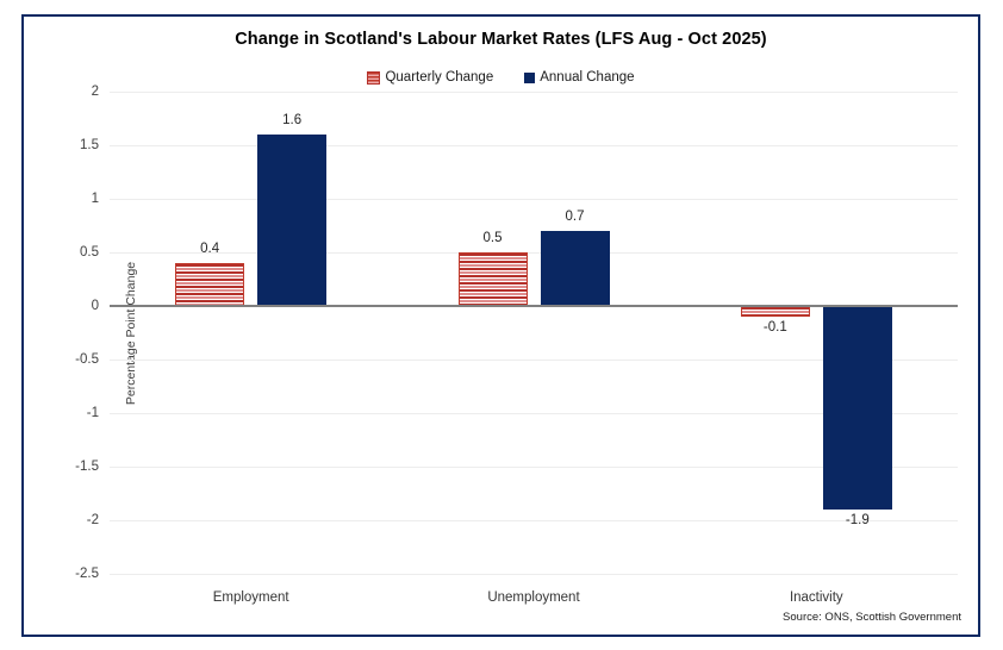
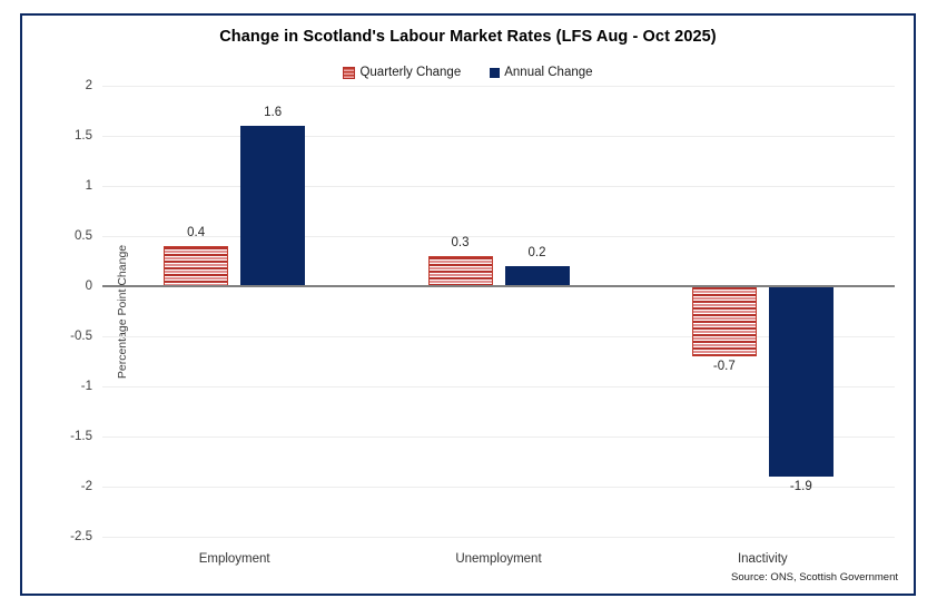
Quarterly Change/Unemployment: 0.5 -> 0.3
Annual Change/Unemployment: 0.7 -> 0.2
Quarterly Change/Inactivity: -0.1 -> -0.7
